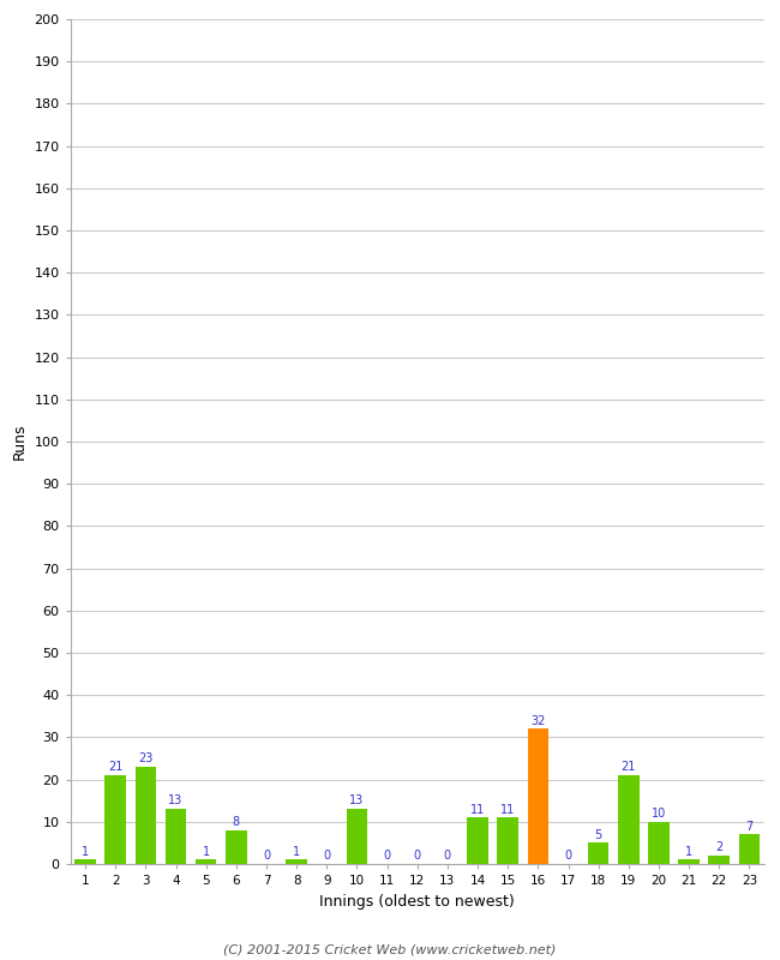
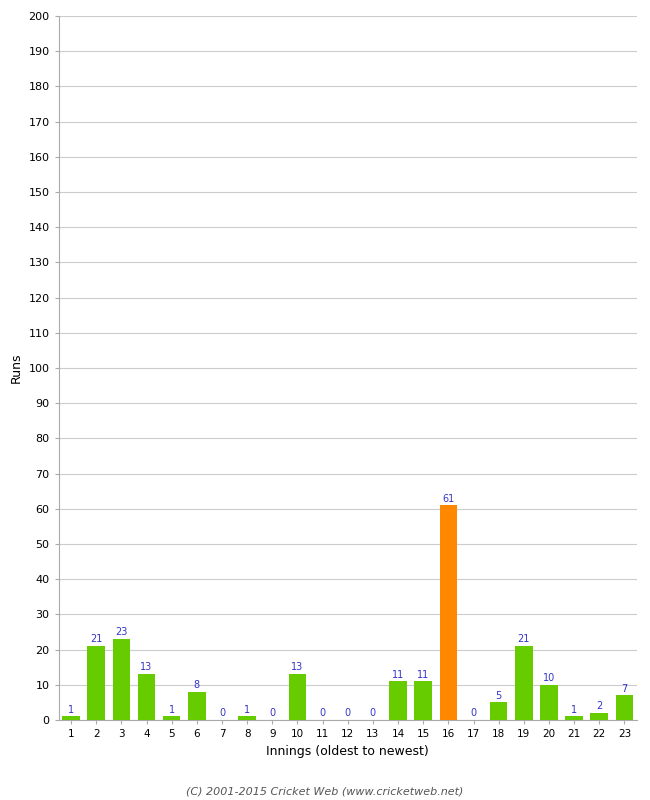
16: 32 -> 61
